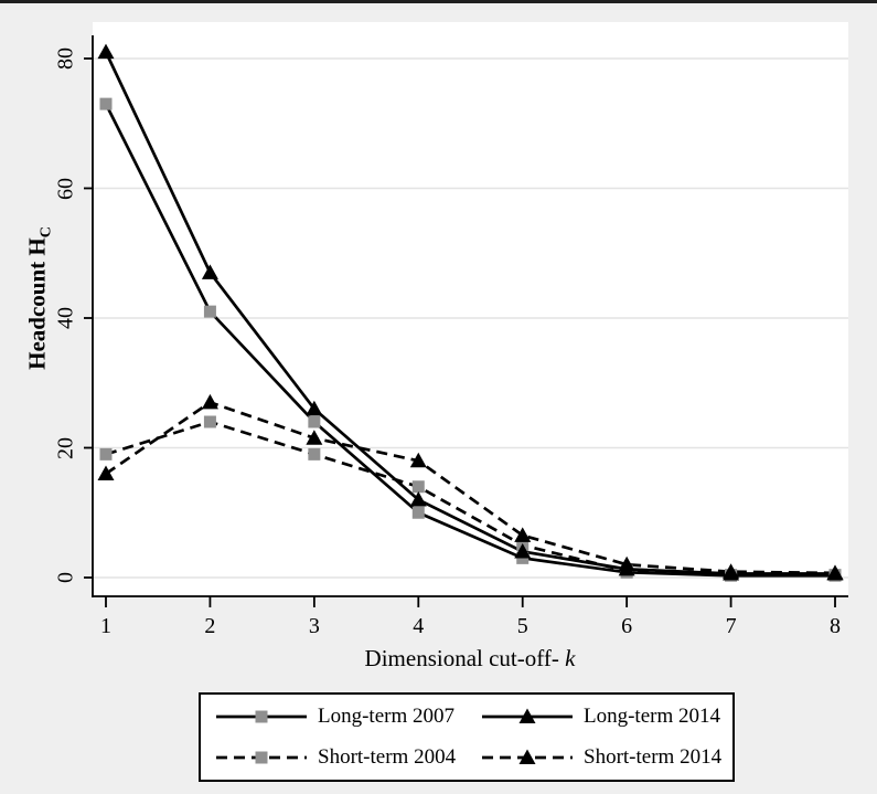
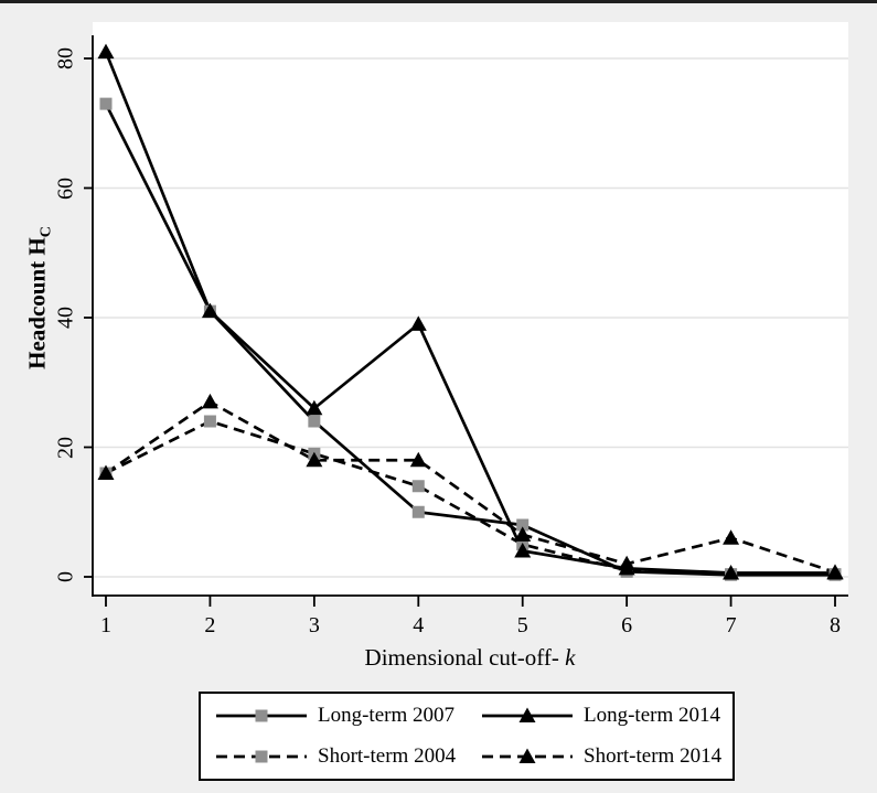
Short-term 2004/1: 19 -> 16
Long-term 2014/2: 47 -> 41
Short-term 2014/3: 22 -> 18
Long-term 2014/4: 12 -> 39
Long-term 2007/5: 3 -> 8
Short-term 2014/7: 1 -> 6
